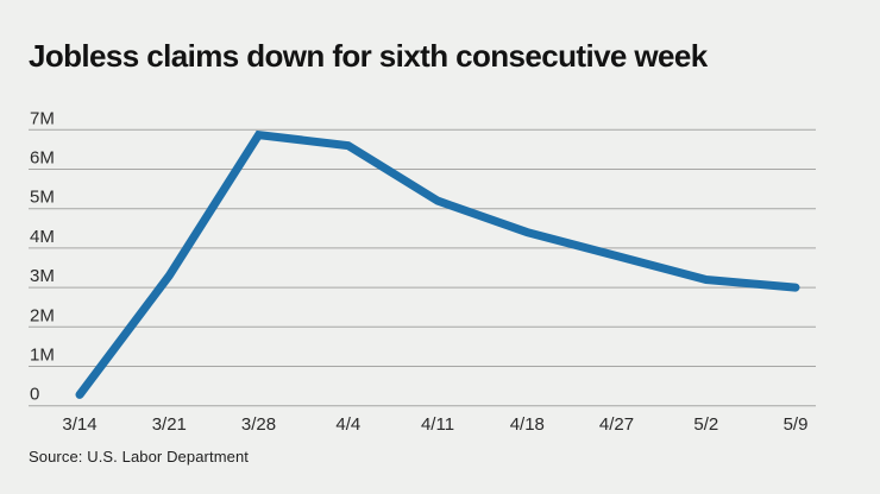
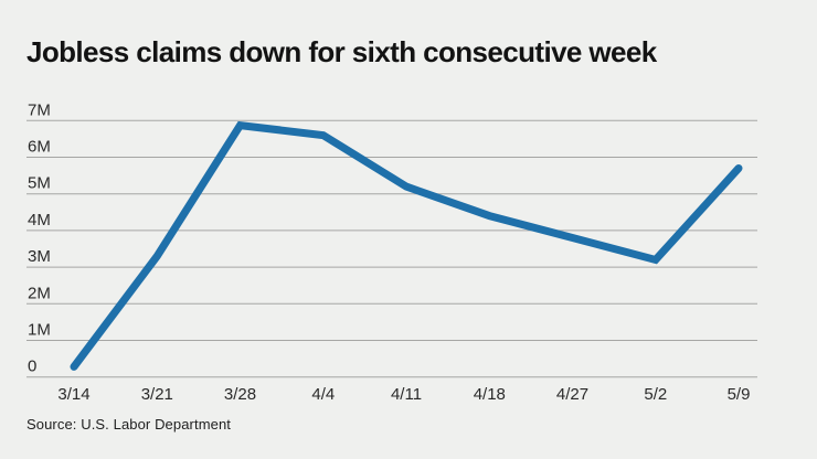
5/9: 3.0M -> 5.7M
